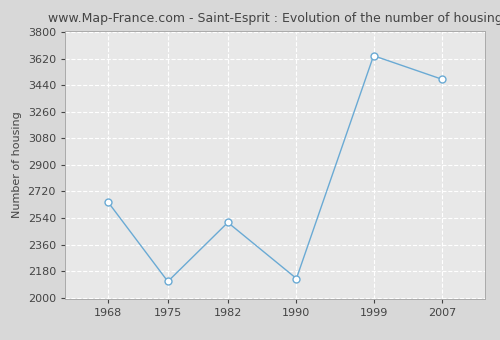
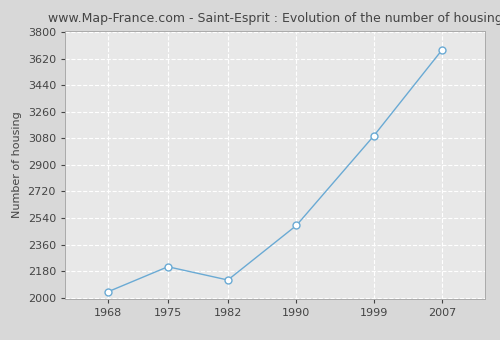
1968: 2650 -> 2040
1975: 2110 -> 2210
1982: 2510 -> 2120
1990: 2130 -> 2490
1999: 3640 -> 3100
2007: 3480 -> 3680
